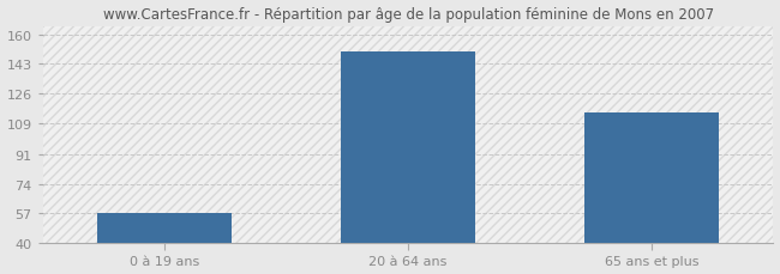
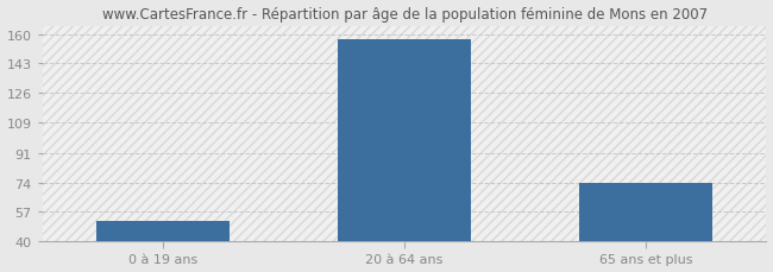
0 à 19 ans: 57 -> 52
20 à 64 ans: 150 -> 157
65 ans et plus: 115 -> 74
